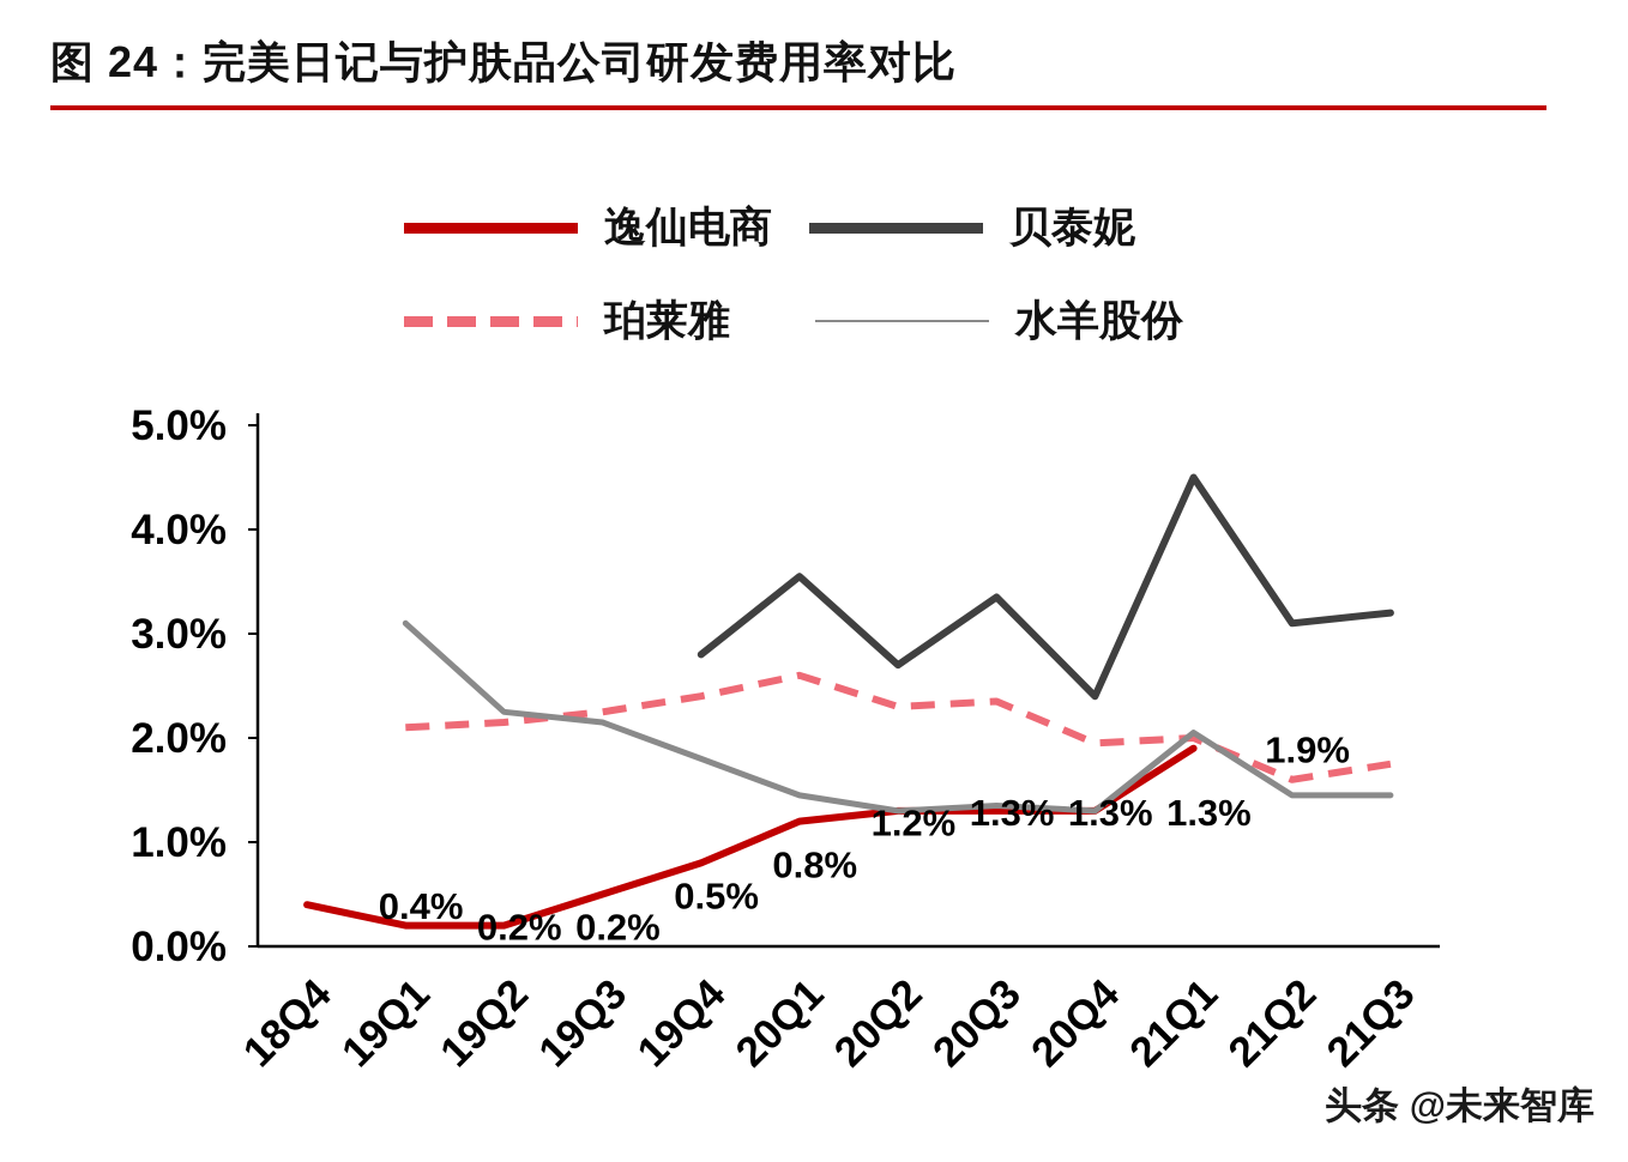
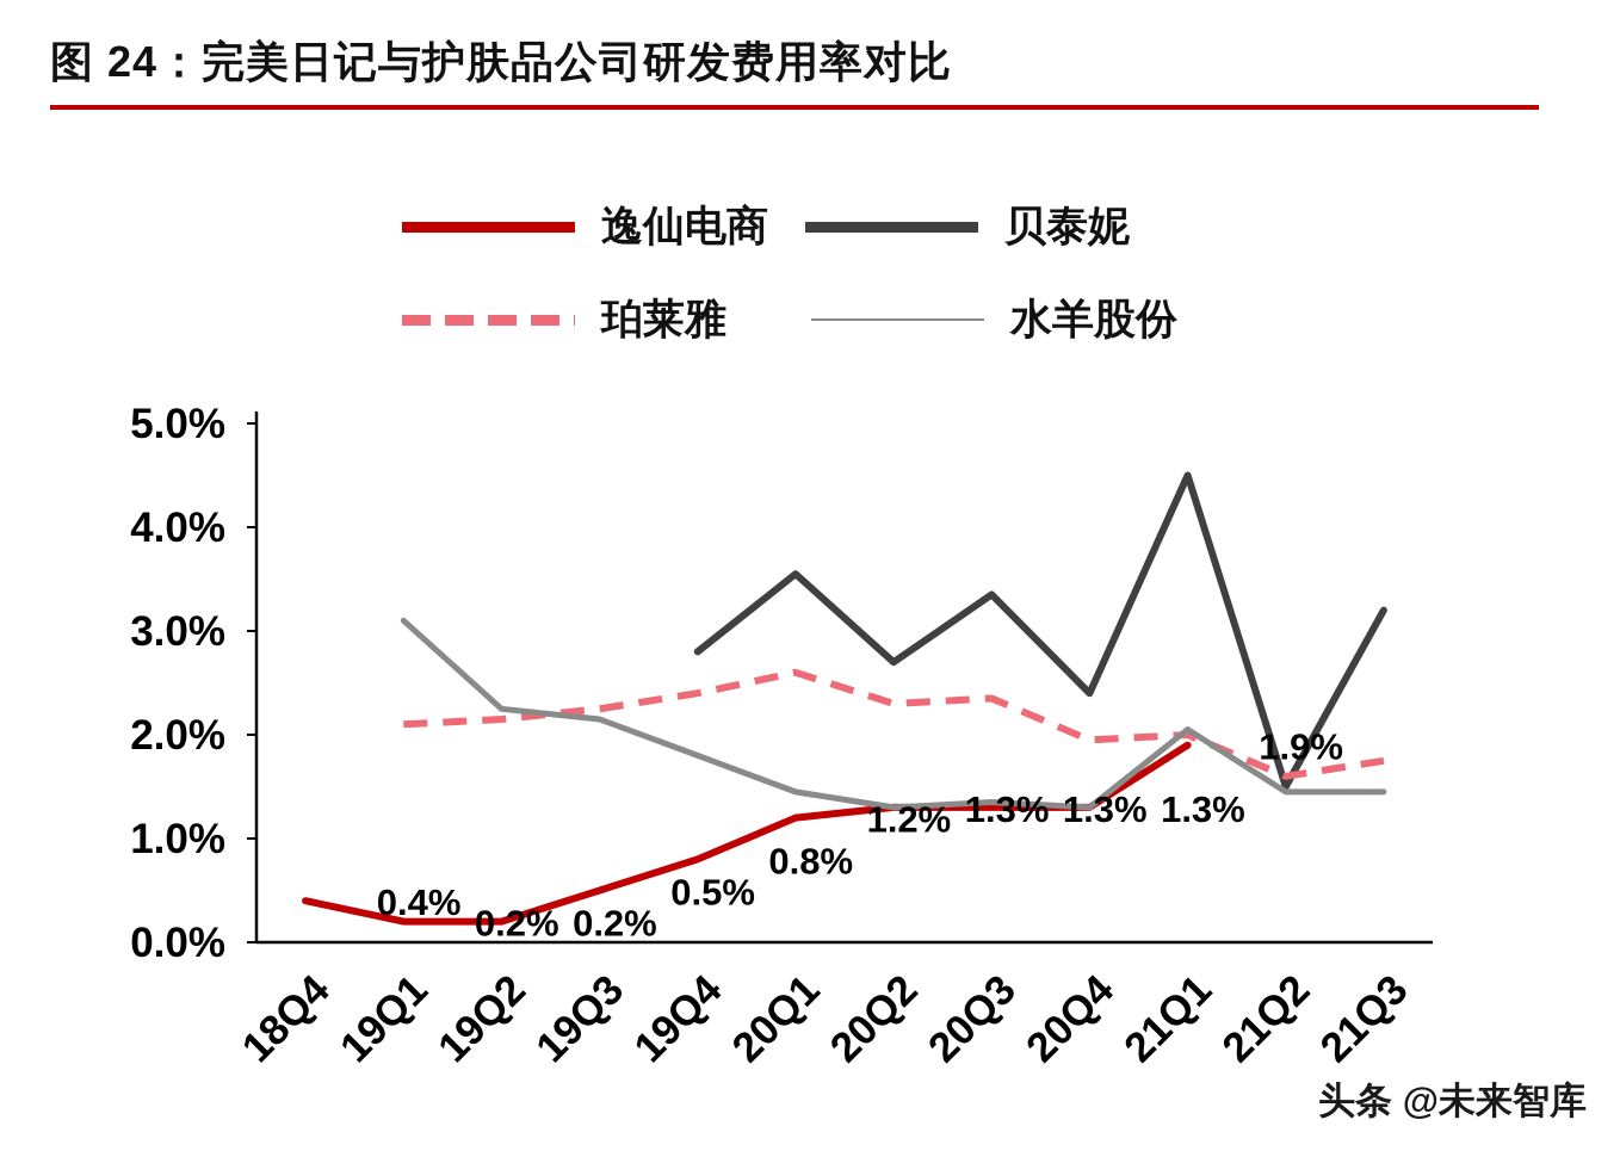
贝泰妮/21Q2: 3.1% -> 1.5%
